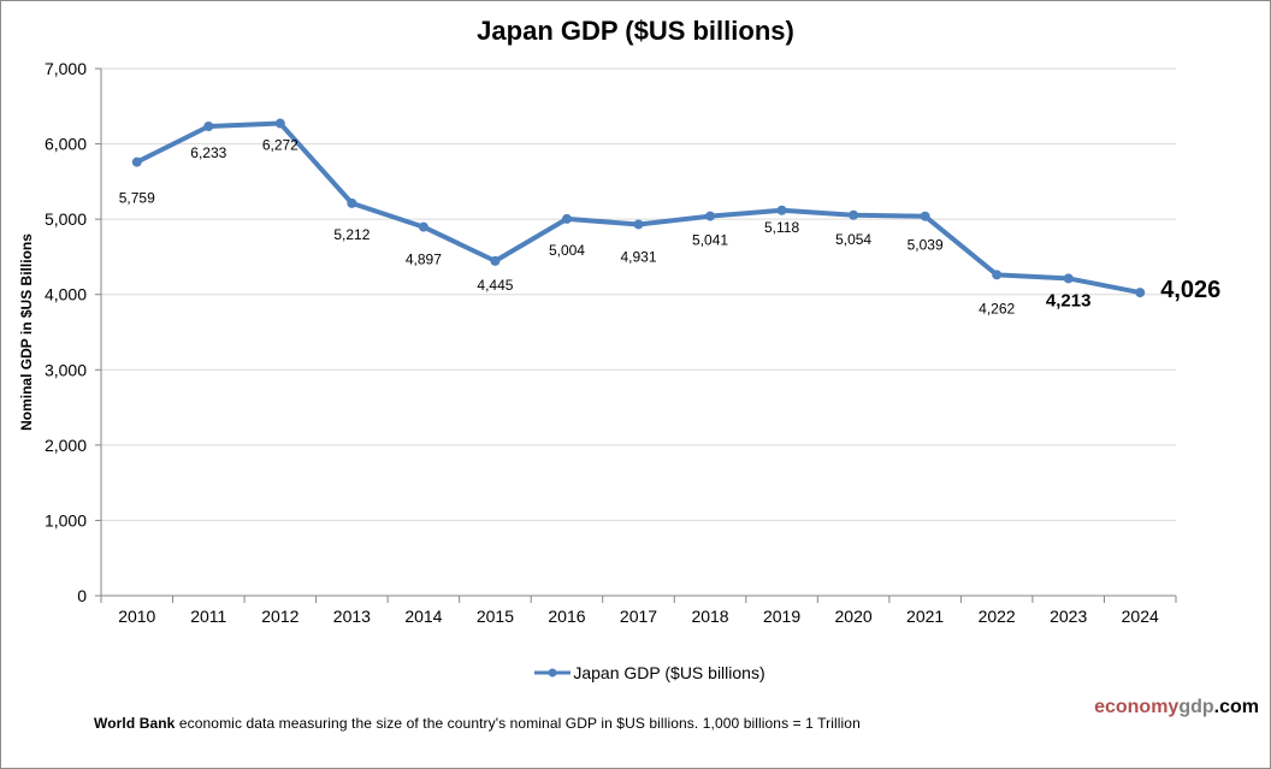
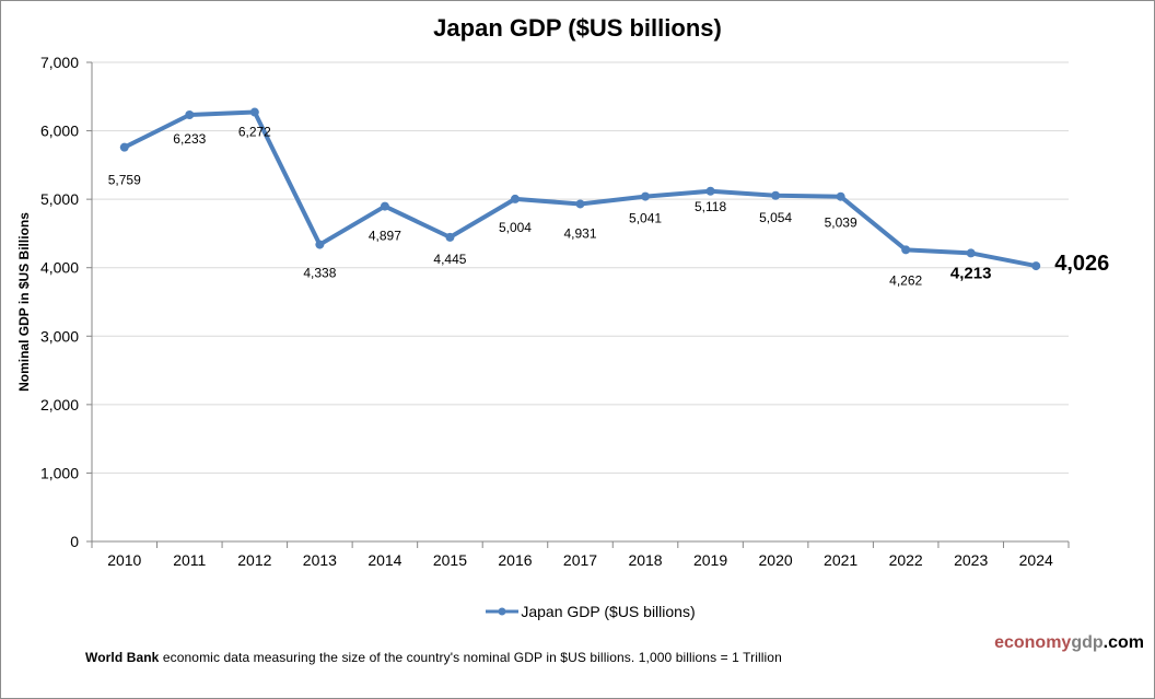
2013: 5,212 -> 4,338
